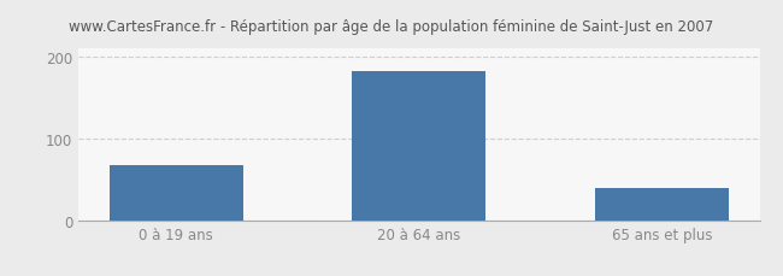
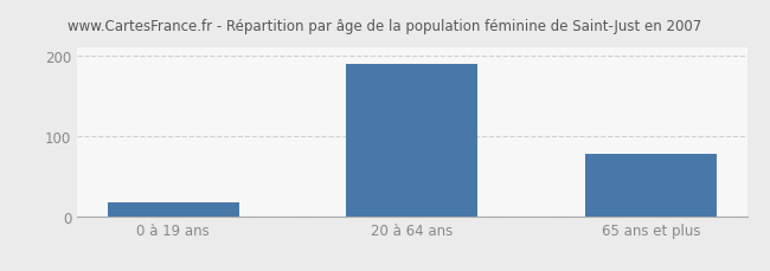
0 à 19 ans: 68 -> 18
20 à 64 ans: 182 -> 190
65 ans et plus: 40 -> 78
